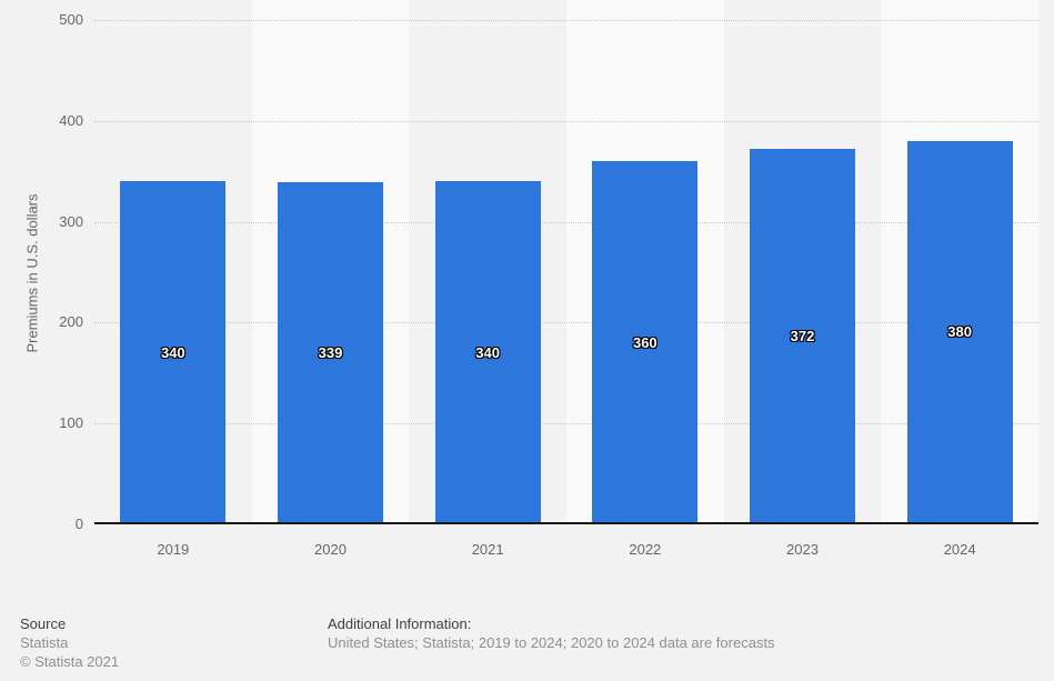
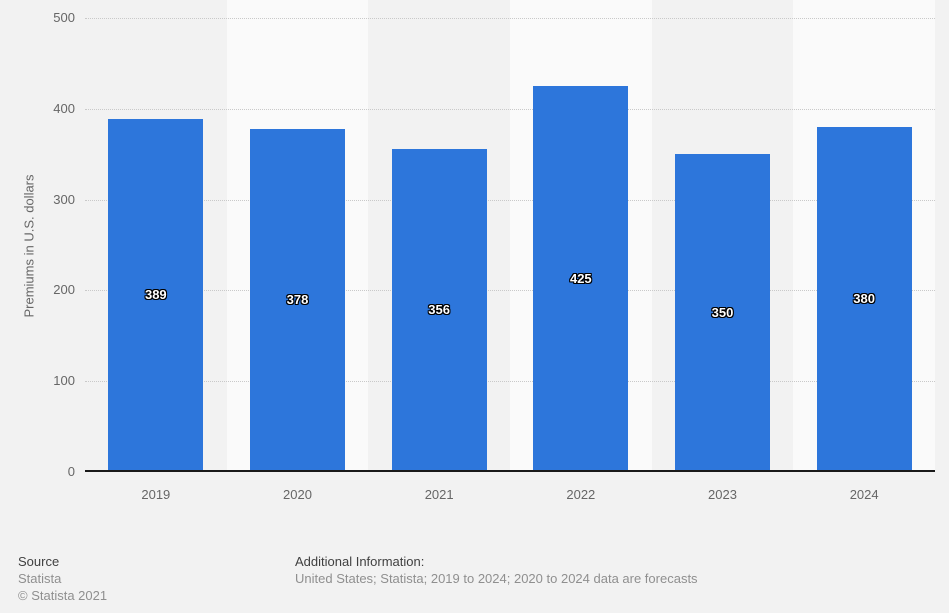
2019: 340 -> 389
2020: 339 -> 378
2021: 340 -> 356
2022: 360 -> 425
2023: 372 -> 350
